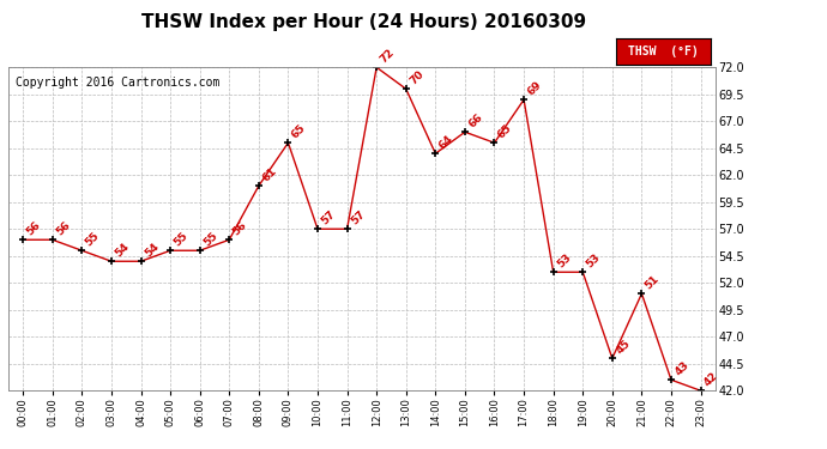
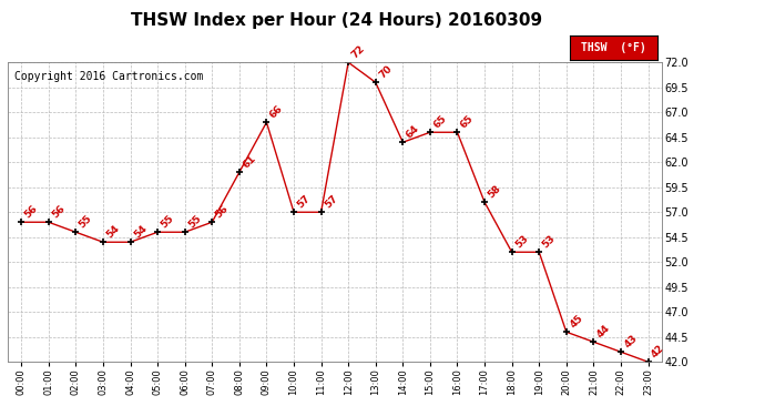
09:00: 65 -> 66
15:00: 66 -> 65
17:00: 69 -> 58
21:00: 51 -> 44
